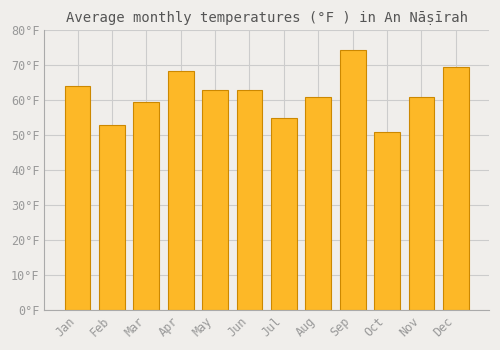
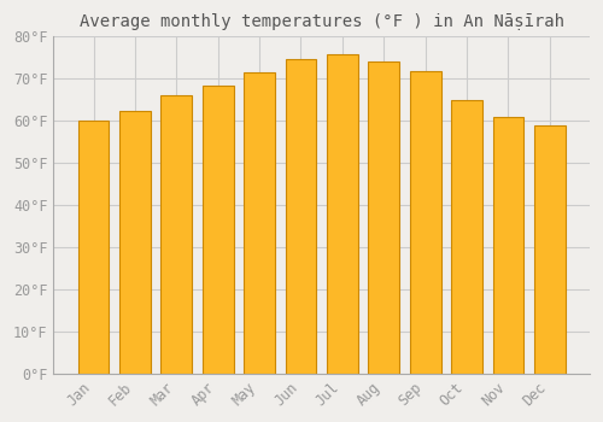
Jan: 64.0°F -> 60.0°F
Feb: 53.0°F -> 62.5°F
Mar: 59.5°F -> 66.0°F
May: 63.0°F -> 71.5°F
Jun: 63.0°F -> 74.8°F
Jul: 55.0°F -> 75.8°F
Aug: 61.0°F -> 74.0°F
Sep: 74.5°F -> 71.8°F
Oct: 51.0°F -> 65.0°F
Dec: 69.5°F -> 59.0°F
